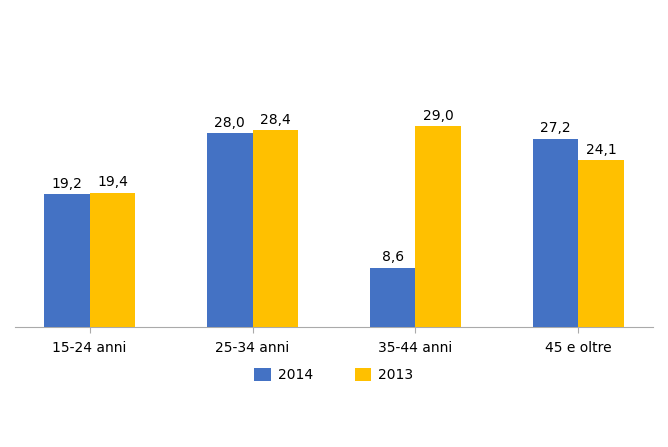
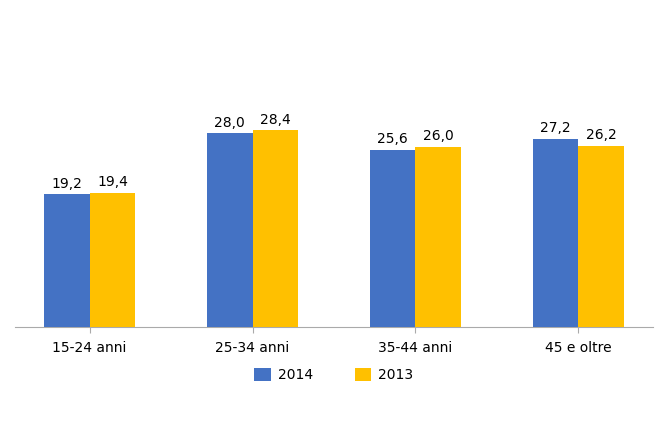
2014/35-44 anni: 8,6 -> 25,6
2013/35-44 anni: 29,0 -> 26,0
2013/45 e oltre: 24,1 -> 26,2
